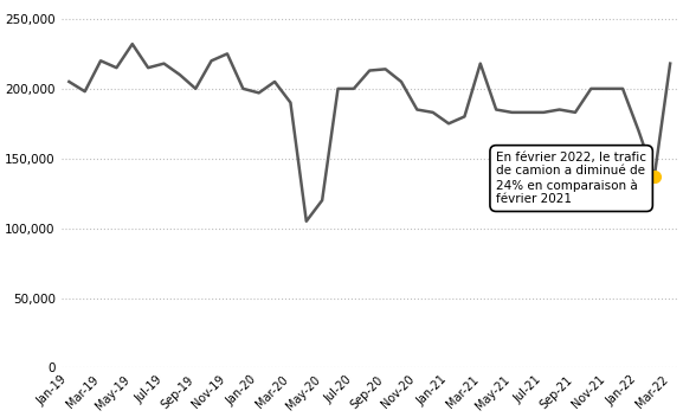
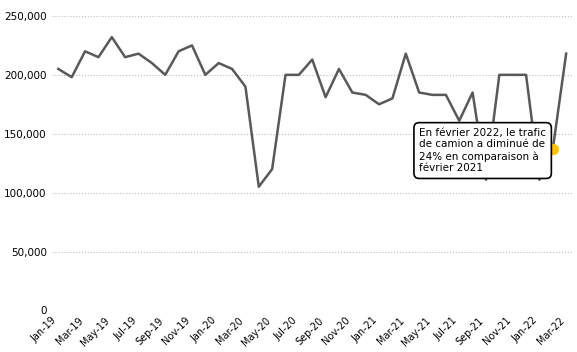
Jan-20: 197,000 -> 210,000
Sep-20: 214,000 -> 181,000
Jul-21: 183,000 -> 161,000
Sep-21: 183,000 -> 111,000
Jan-22: 170,000 -> 111,000
